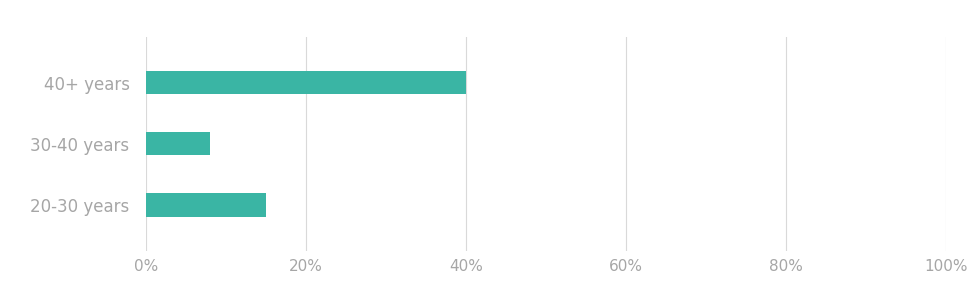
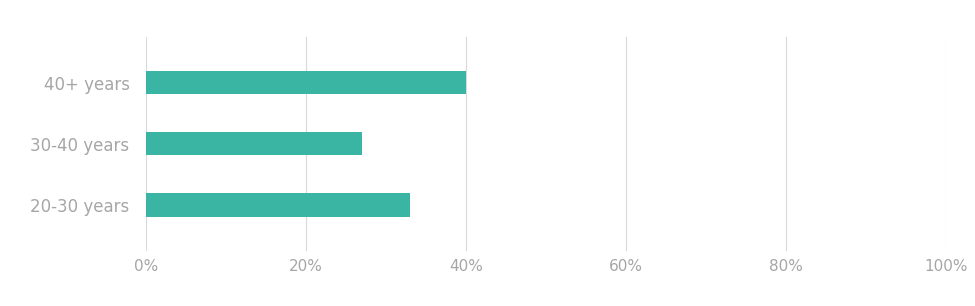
30-40 years: 8% -> 27%
20-30 years: 15% -> 33%
